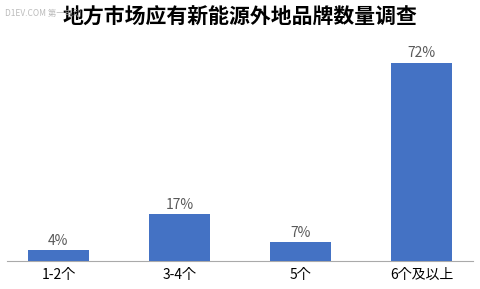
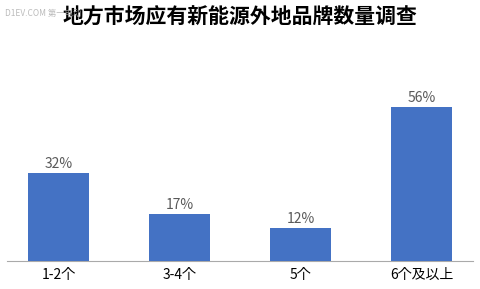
1-2个: 4% -> 32%
5个: 7% -> 12%
6个及以上: 72% -> 56%
